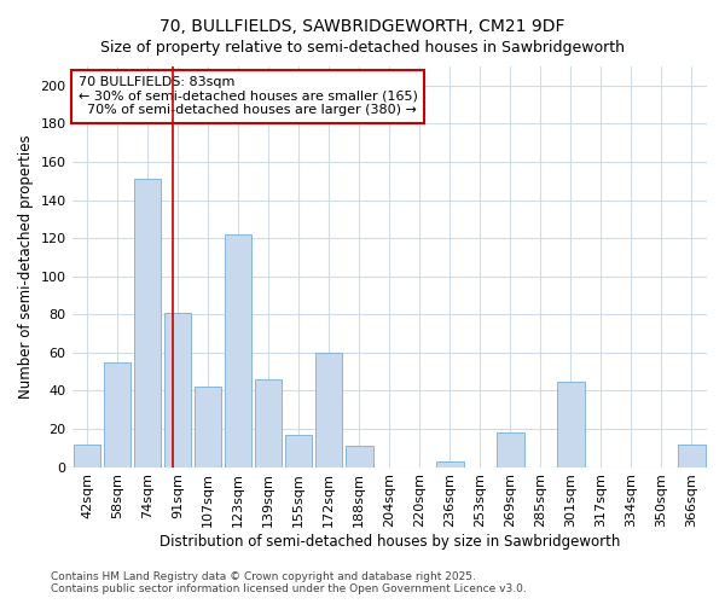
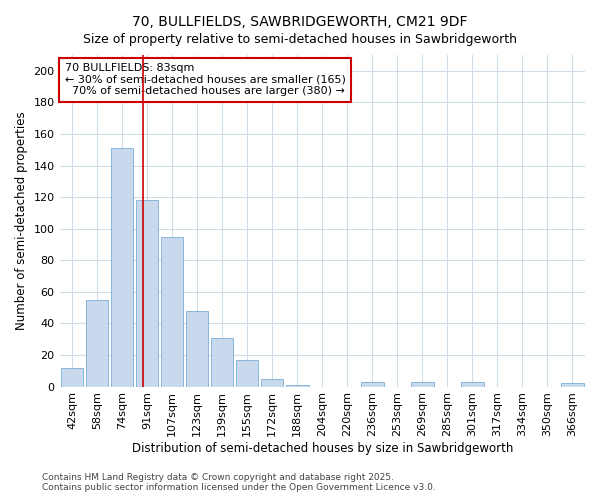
91sqm: 81 -> 118
107sqm: 42 -> 95
123sqm: 122 -> 48
139sqm: 46 -> 31
172sqm: 60 -> 5
188sqm: 11 -> 1
269sqm: 18 -> 3
301sqm: 45 -> 3
366sqm: 12 -> 2
